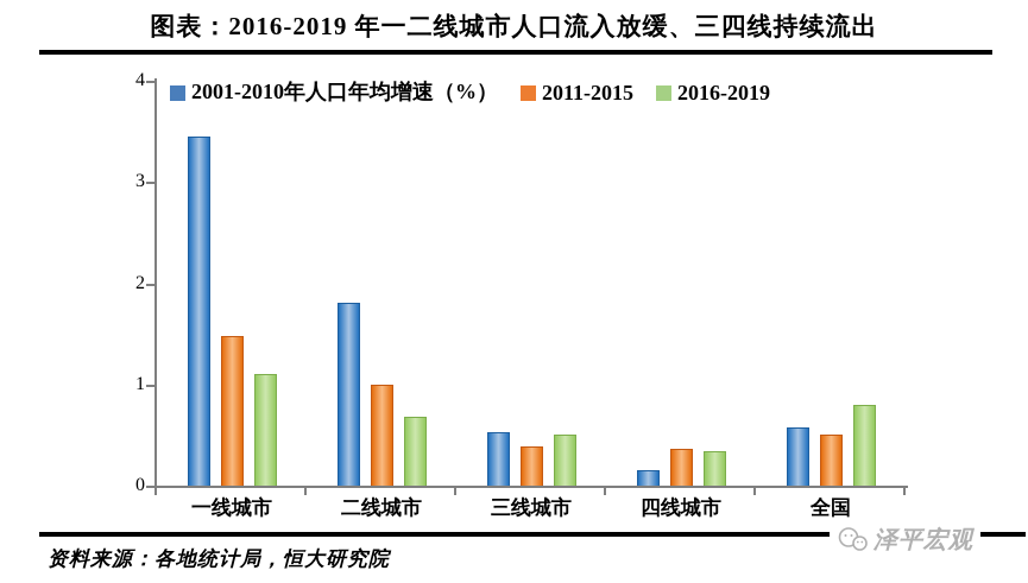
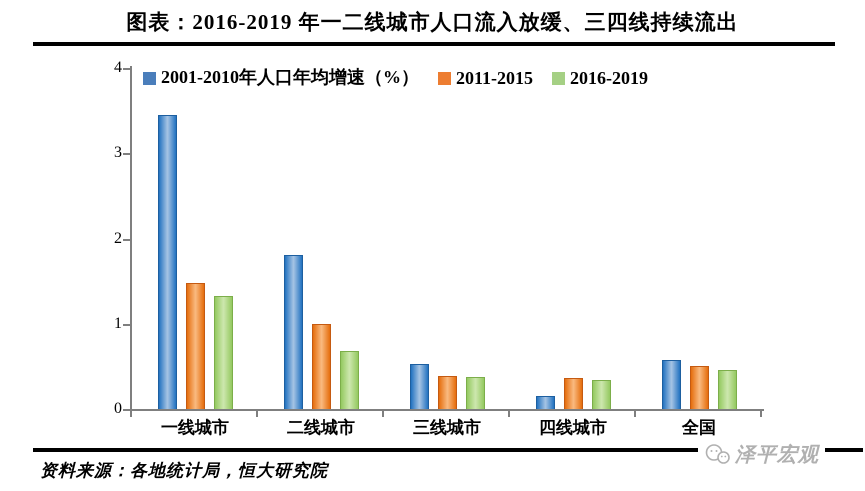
2016-2019/一线城市: 1.1 -> 1.3
2016-2019/三线城市: 0.5 -> 0.4
2016-2019/全国: 0.8 -> 0.5
